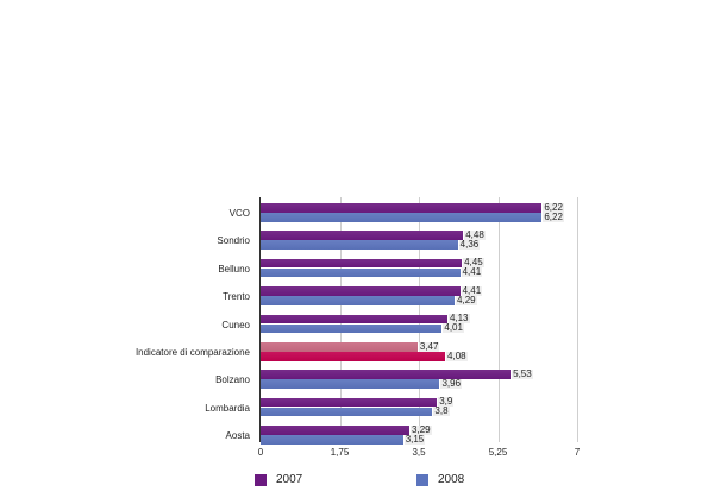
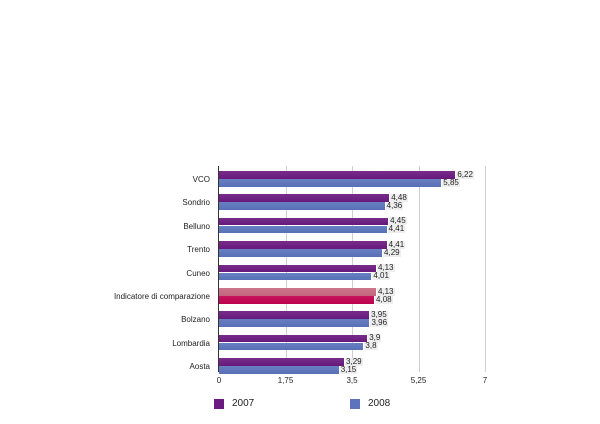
2008/VCO: 6,22 -> 5,85
2007/Indicatore di comparazione: 3,47 -> 4,13
2007/Bolzano: 5,53 -> 3,95
